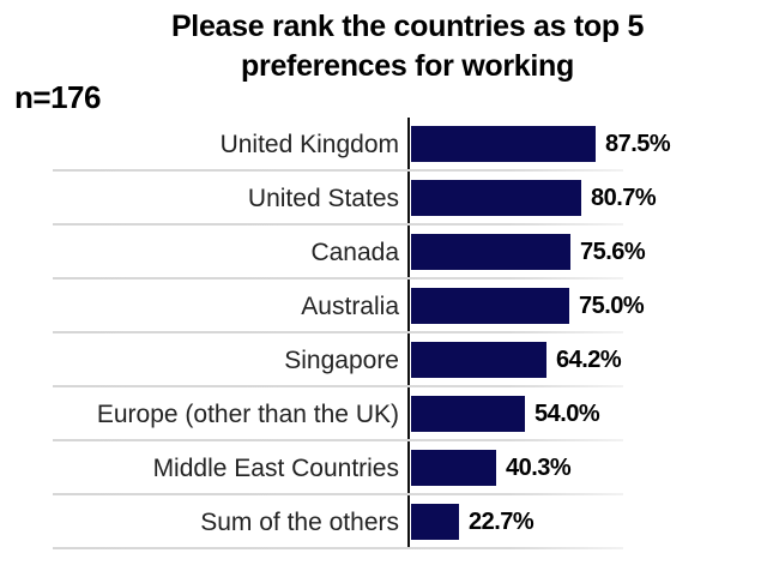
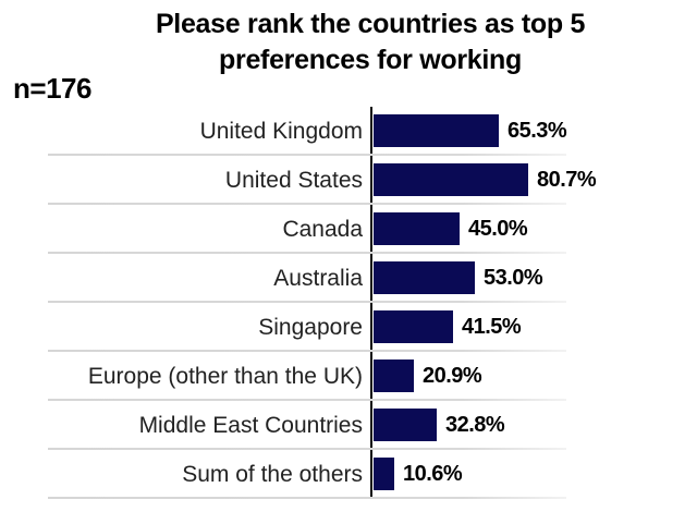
United Kingdom: 87.5% -> 65.3%
Canada: 75.6% -> 45.0%
Australia: 75.0% -> 53.0%
Singapore: 64.2% -> 41.5%
Europe (other than the UK): 54.0% -> 20.9%
Middle East Countries: 40.3% -> 32.8%
Sum of the others: 22.7% -> 10.6%
